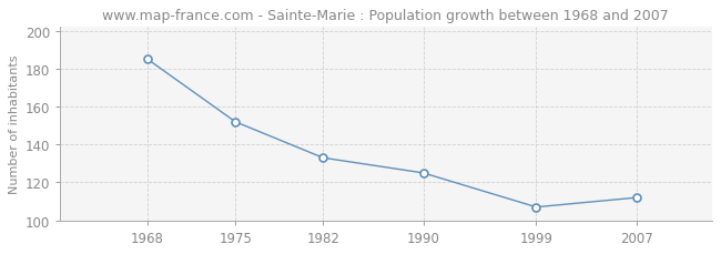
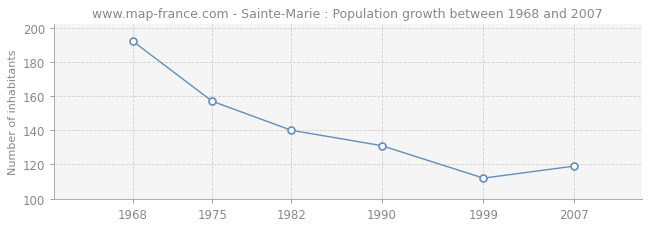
1968: 185 -> 192
1975: 152 -> 157
1982: 133 -> 140
1990: 125 -> 131
1999: 107 -> 112
2007: 112 -> 119
